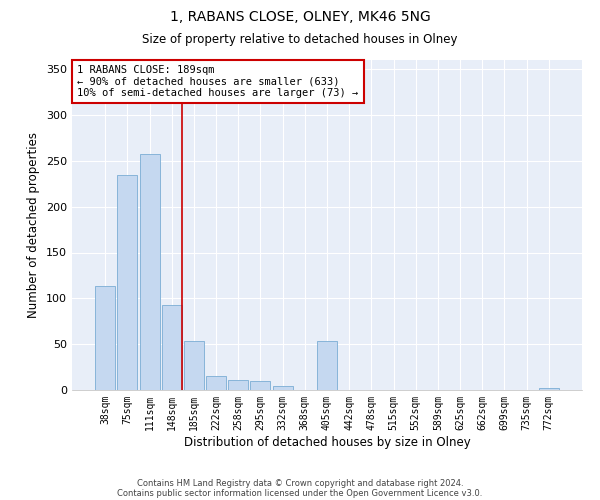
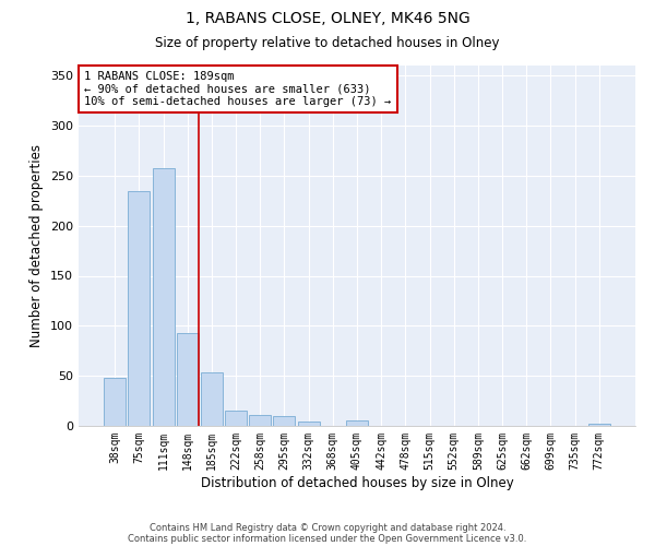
38sqm: 114 -> 48
405sqm: 54 -> 5
